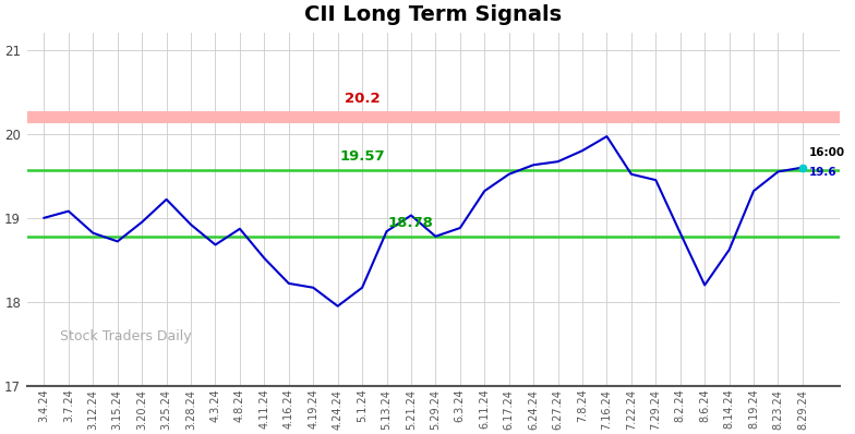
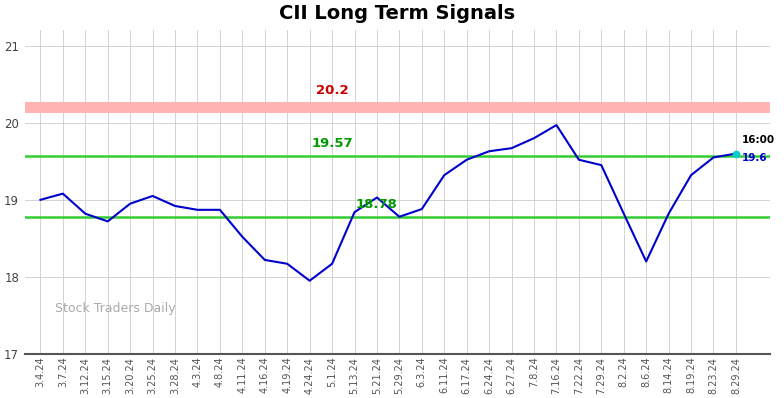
3.25.24: 19.22 -> 19.05
4.3.24: 18.68 -> 18.87
8.14.24: 18.62 -> 18.82
